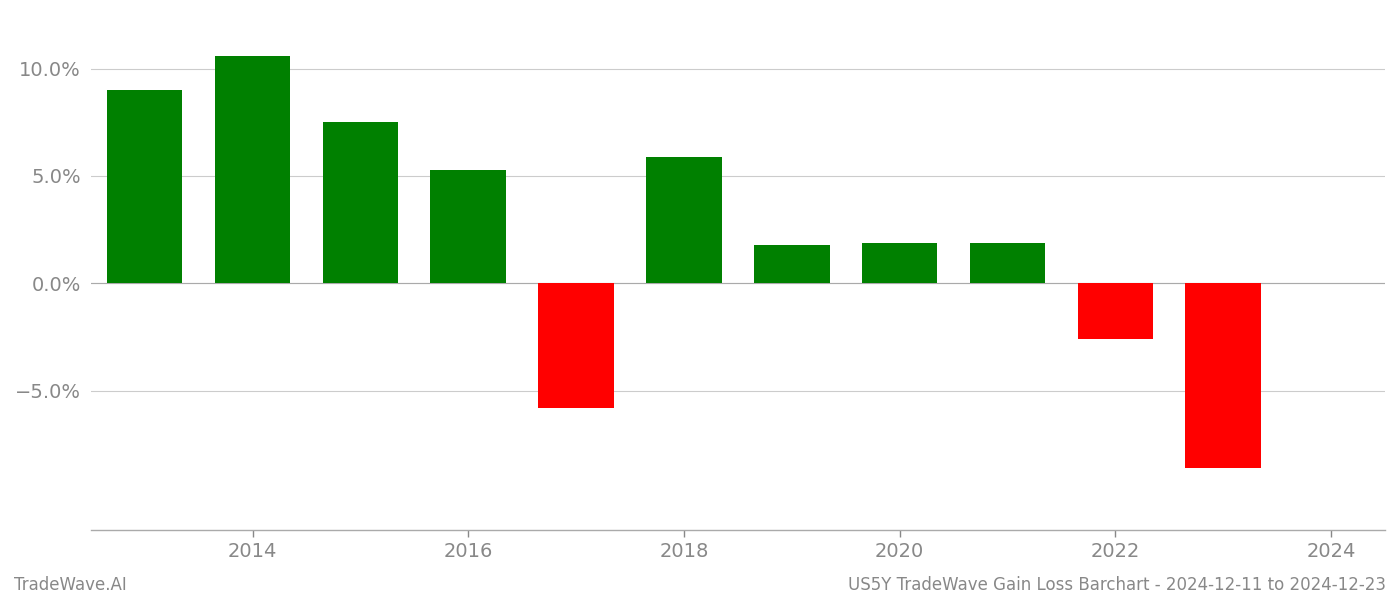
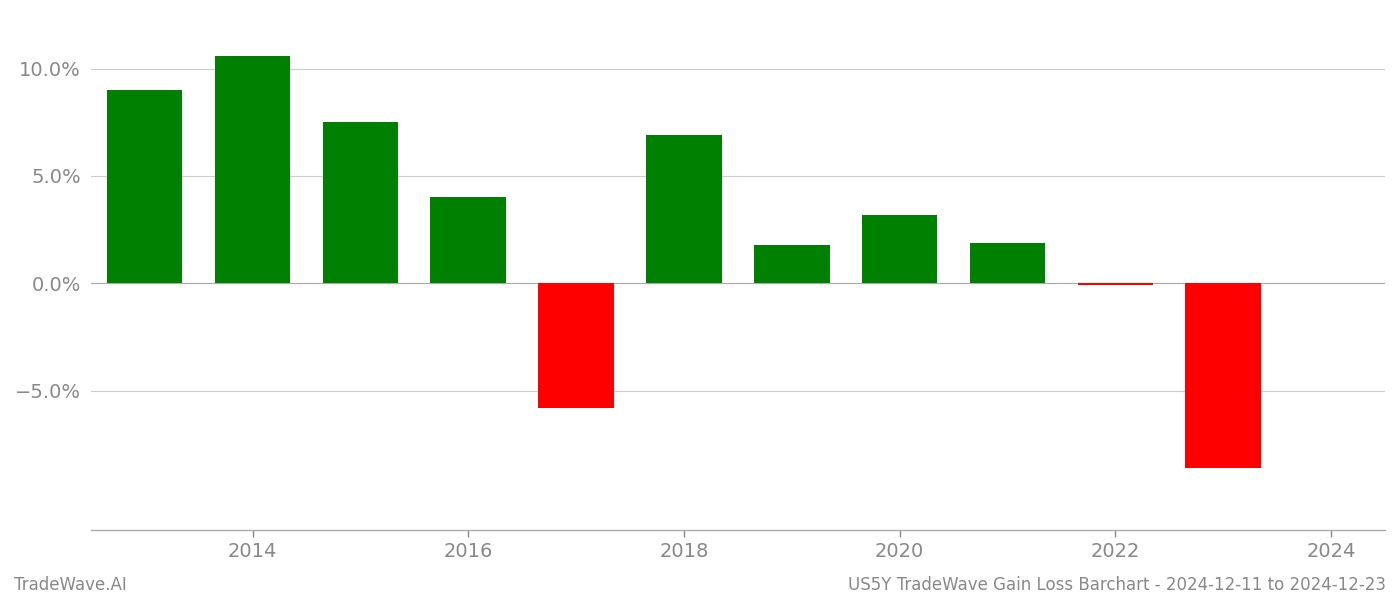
2016: 5.3% -> 4.0%
2018: 5.9% -> 6.9%
2020: 1.9% -> 3.2%
2022: -2.6% -> -0.1%
